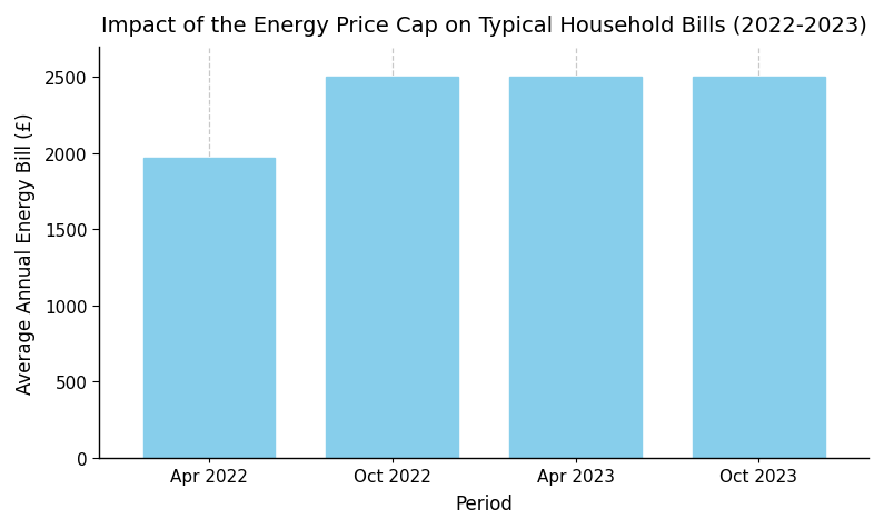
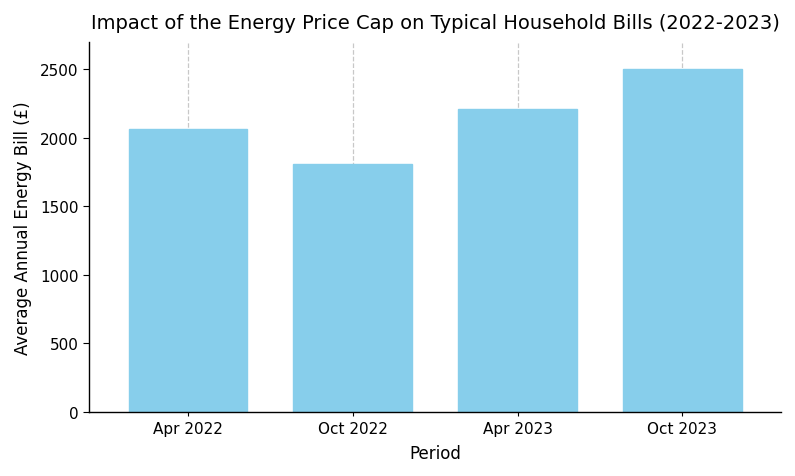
Apr 2022: 1970 -> 2060
Oct 2022: 2500 -> 1810
Apr 2023: 2500 -> 2210
